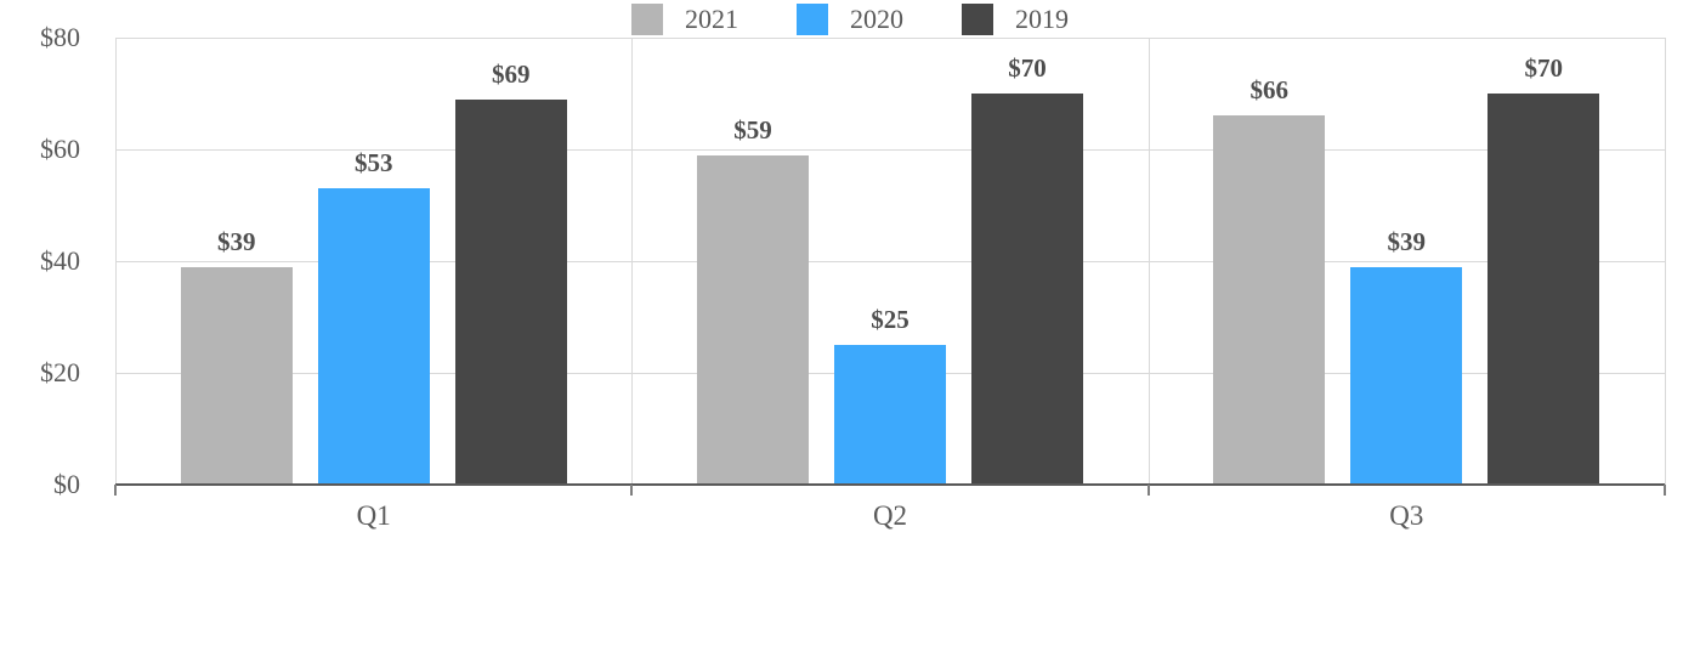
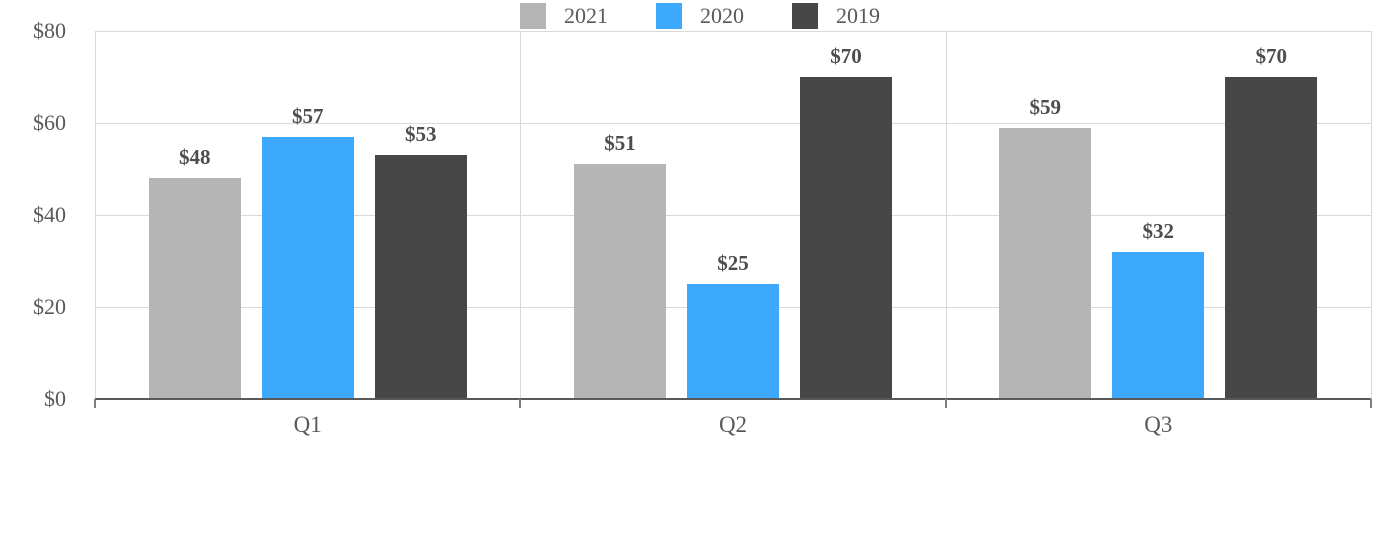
2021/Q1: $39 -> $48
2020/Q1: $53 -> $57
2019/Q1: $69 -> $53
2021/Q2: $59 -> $51
2021/Q3: $66 -> $59
2020/Q3: $39 -> $32
